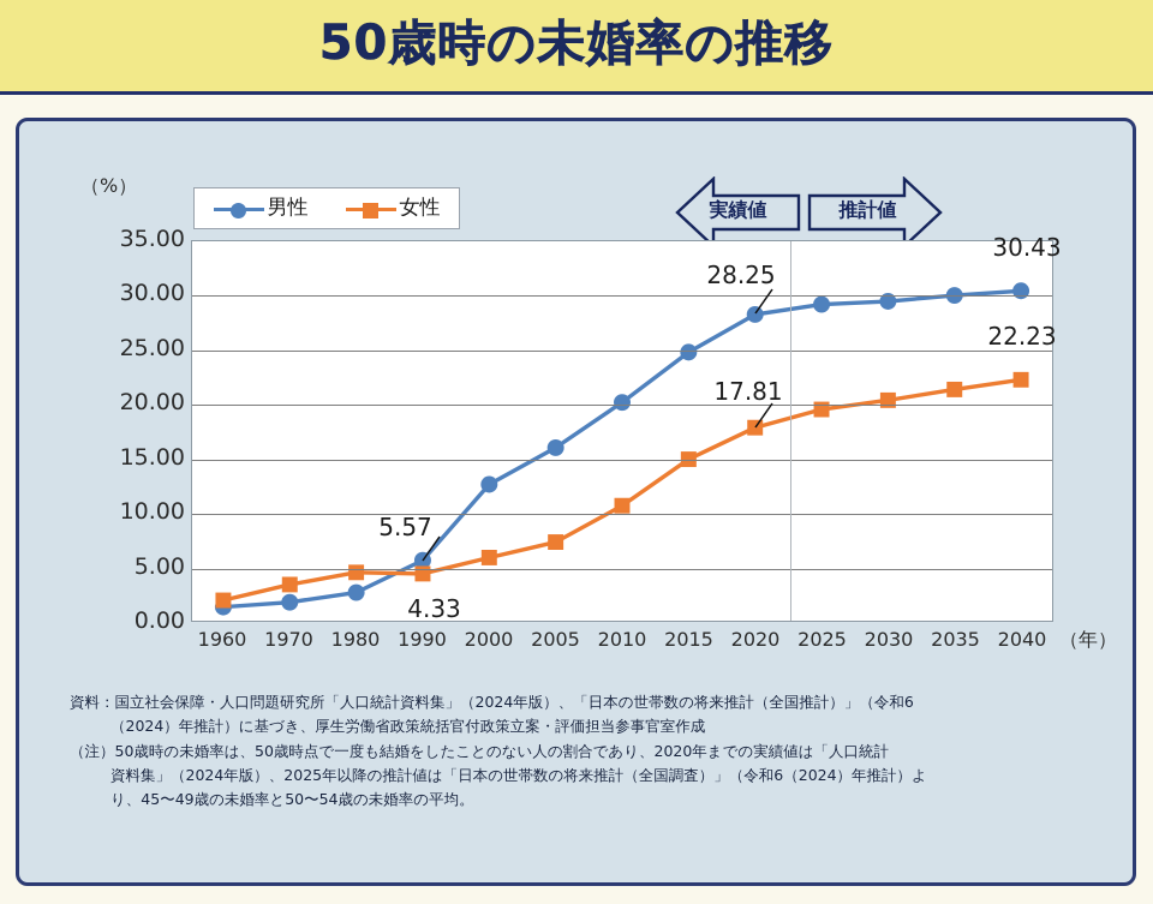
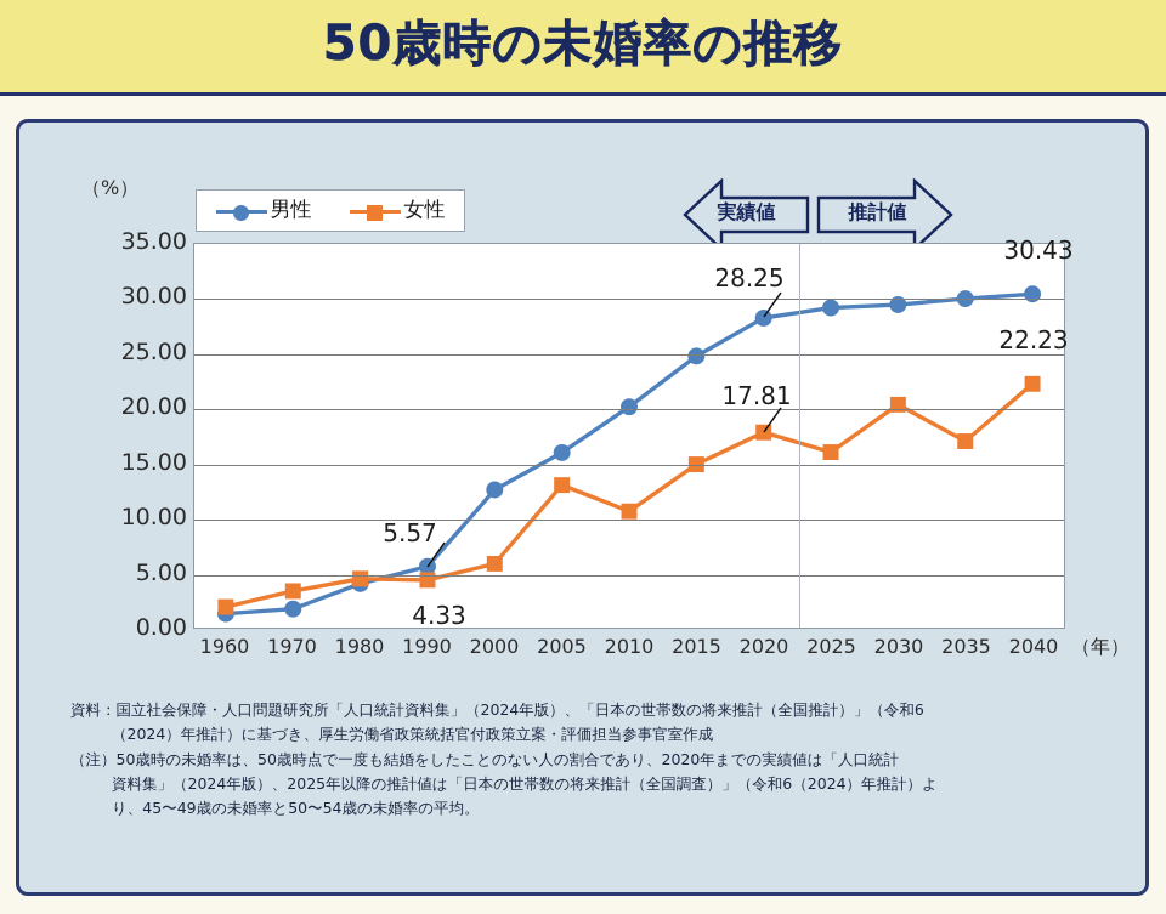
男性/1980: 3 -> 4
女性/2005: 7 -> 13
女性/2025: 19 -> 16
女性/2035: 21 -> 17
